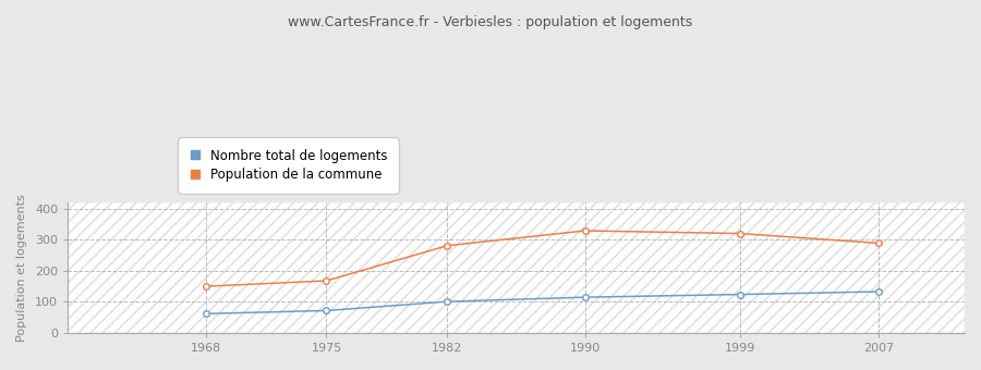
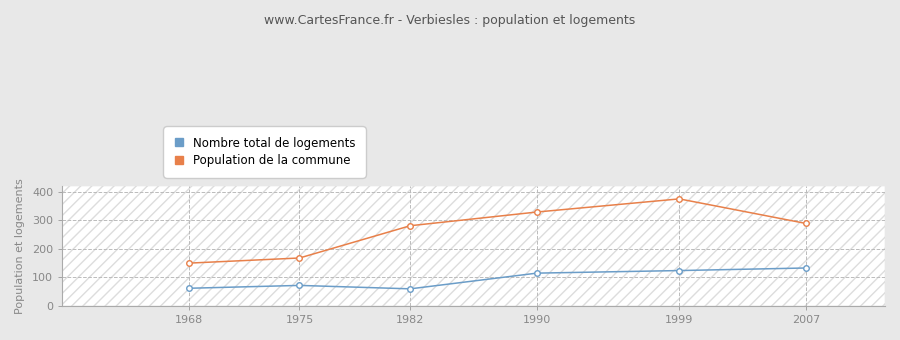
Nombre total de logements/1982: 101 -> 60
Population de la commune/1999: 320 -> 375
